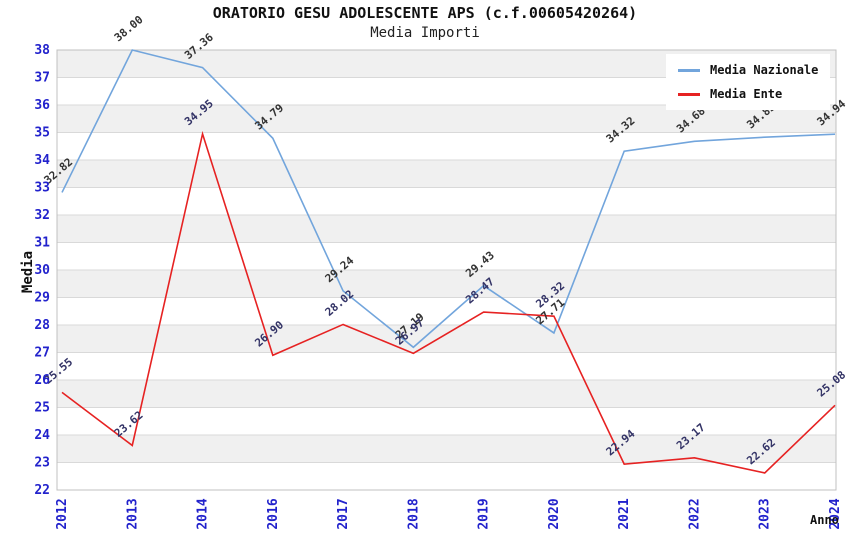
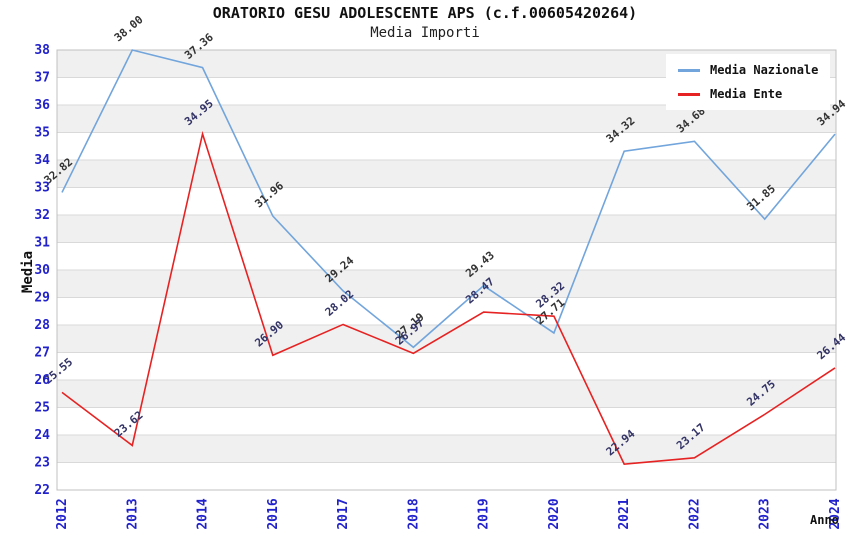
Media Nazionale/2016: 34.79 -> 31.96
Media Nazionale/2023: 34.83 -> 31.85
Media Ente/2023: 22.62 -> 24.75
Media Ente/2024: 25.08 -> 26.44
